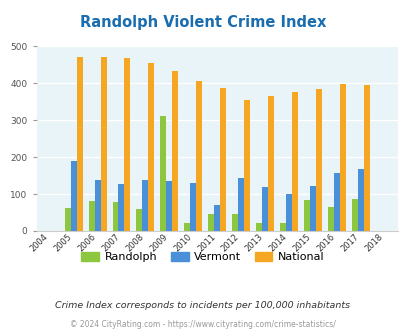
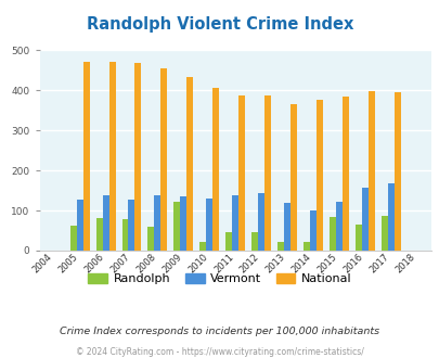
Vermont/2005: 190 -> 128
Randolph/2009: 310 -> 122
Vermont/2011: 70 -> 138
National/2012: 355 -> 387
